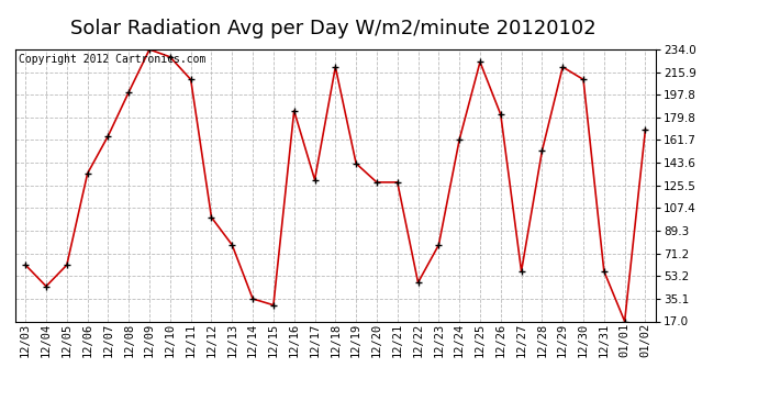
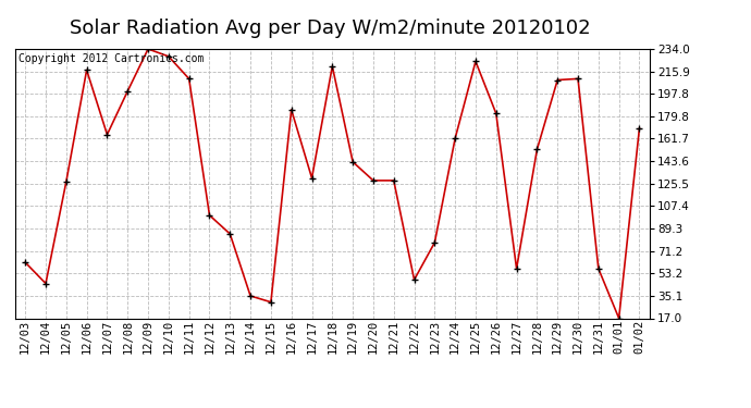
12/05: 62 -> 127
12/06: 135 -> 217
12/13: 78 -> 85
12/29: 220 -> 209
